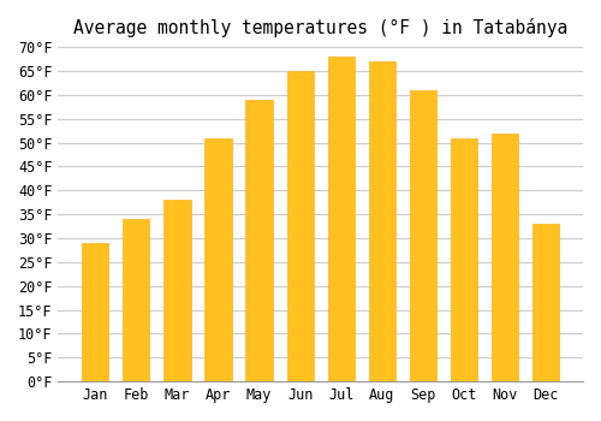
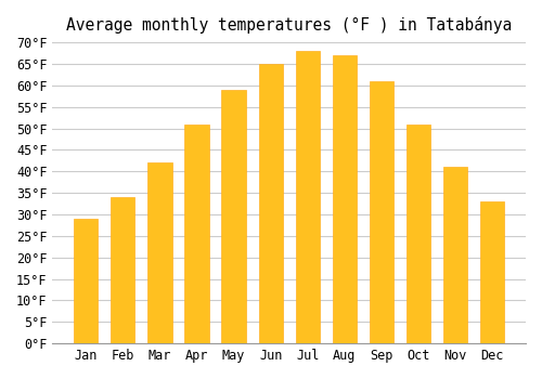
Mar: 38°F -> 42°F
Nov: 52°F -> 41°F
